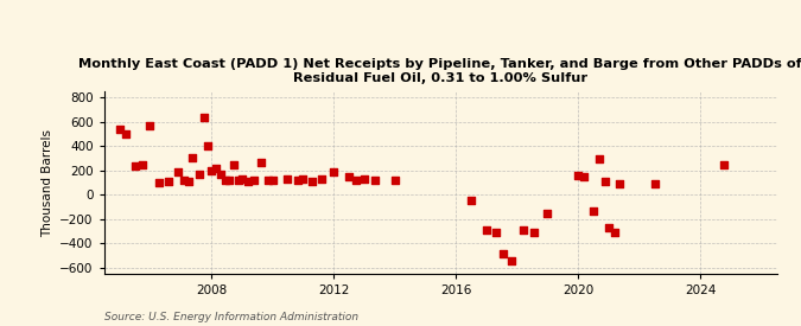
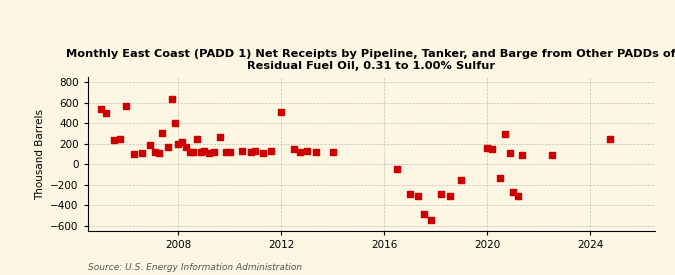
2012: 190 -> 510
